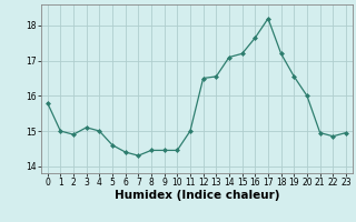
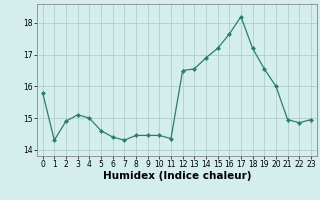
1: 15.00 -> 14.30
11: 15.00 -> 14.35
14: 17.10 -> 16.90
